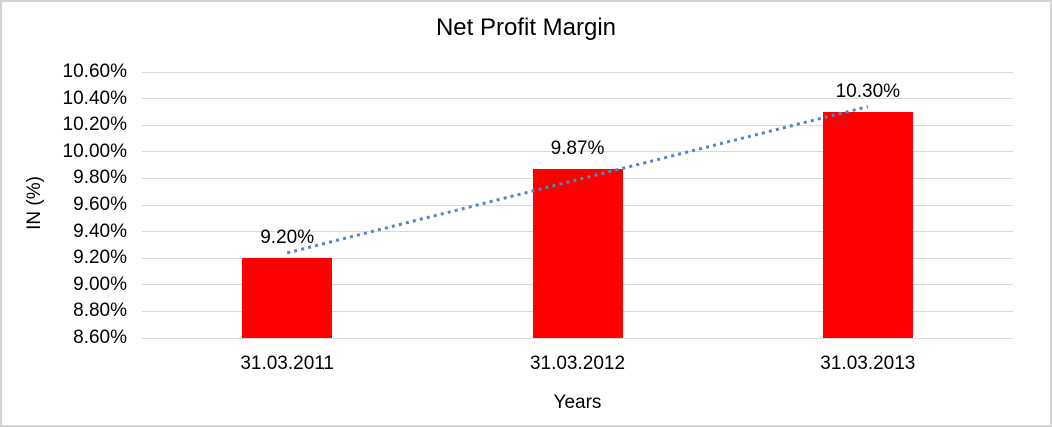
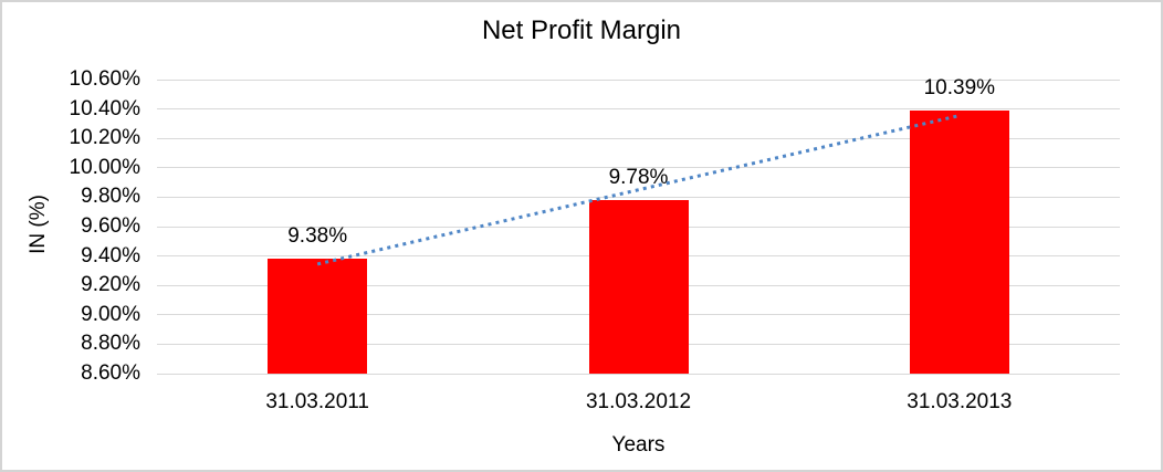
31.03.2011: 9.20% -> 9.38%
31.03.2012: 9.87% -> 9.78%
31.03.2013: 10.30% -> 10.39%
